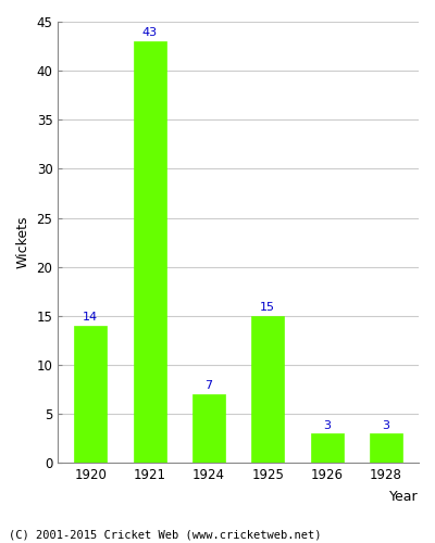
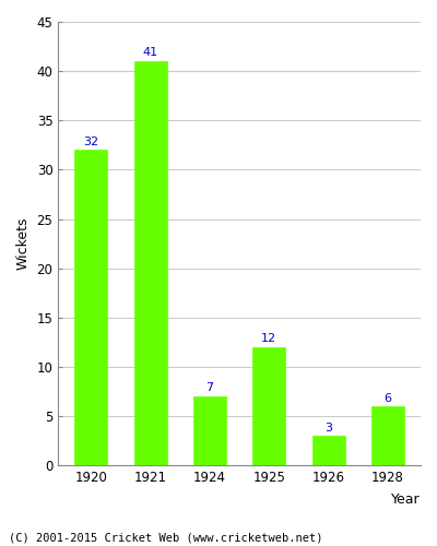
1920: 14 -> 32
1921: 43 -> 41
1925: 15 -> 12
1928: 3 -> 6
